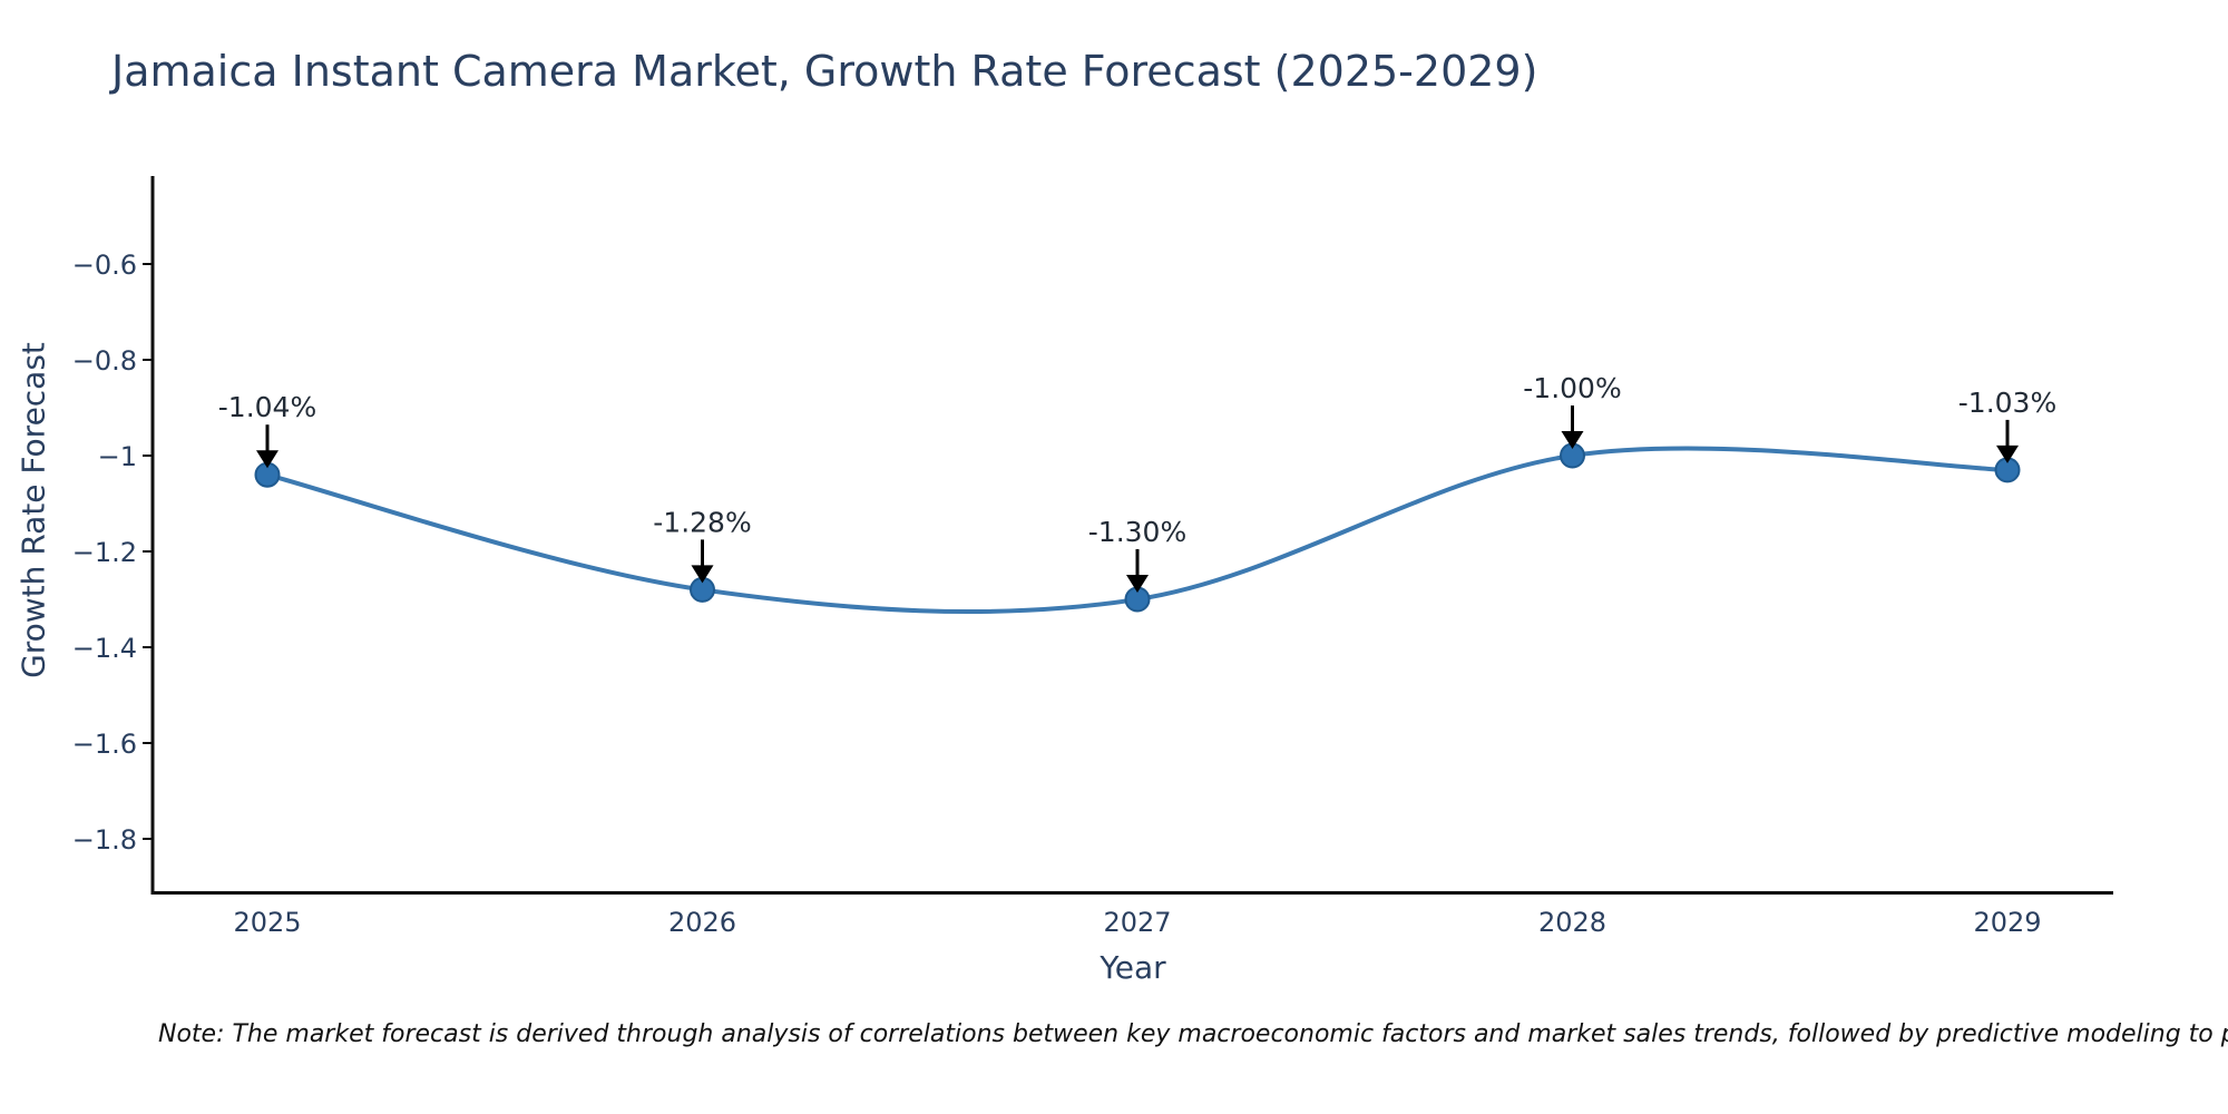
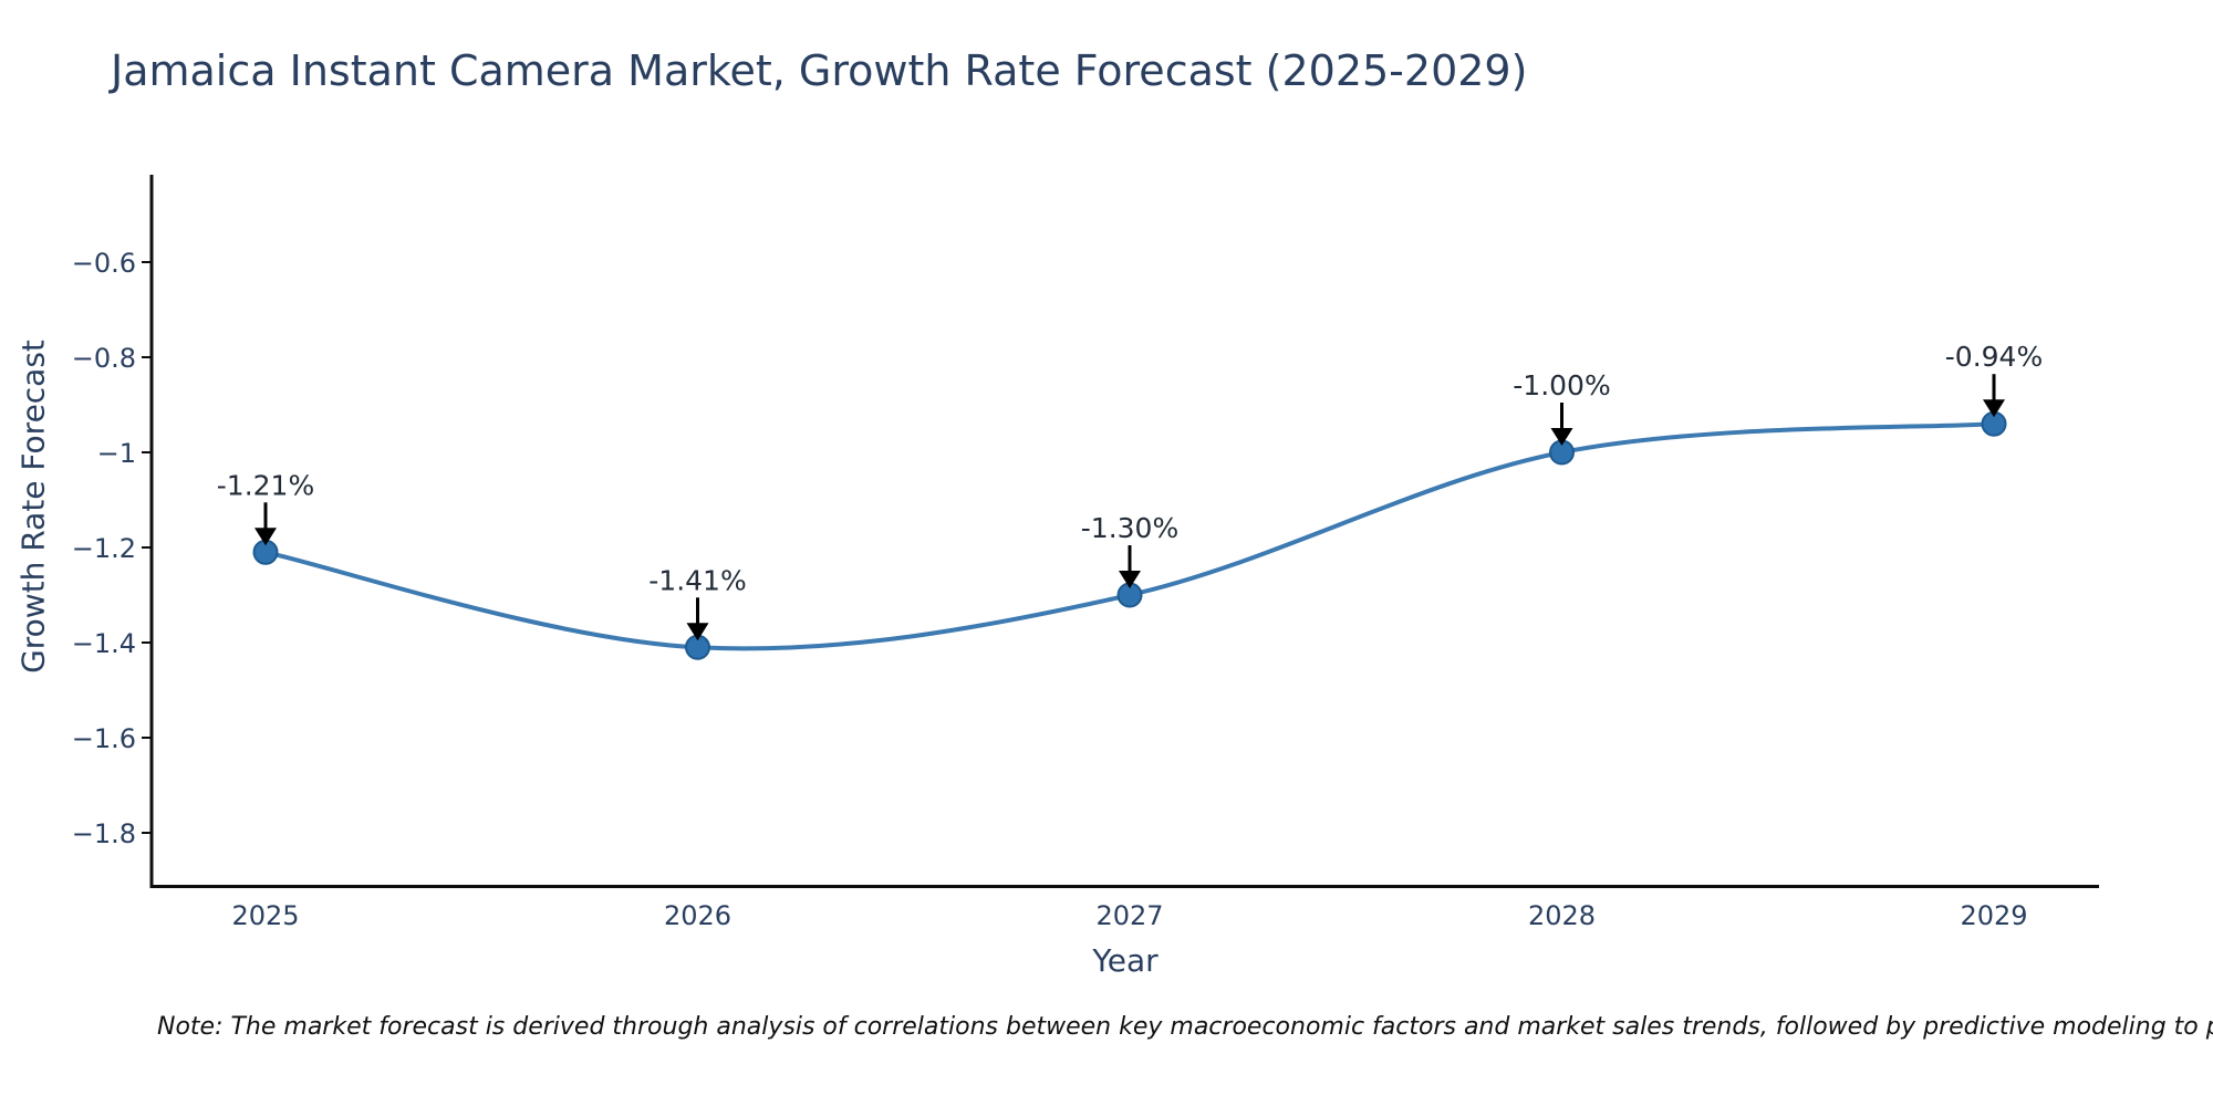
2025: -1.04% -> -1.21%
2026: -1.28% -> -1.41%
2029: -1.03% -> -0.94%
